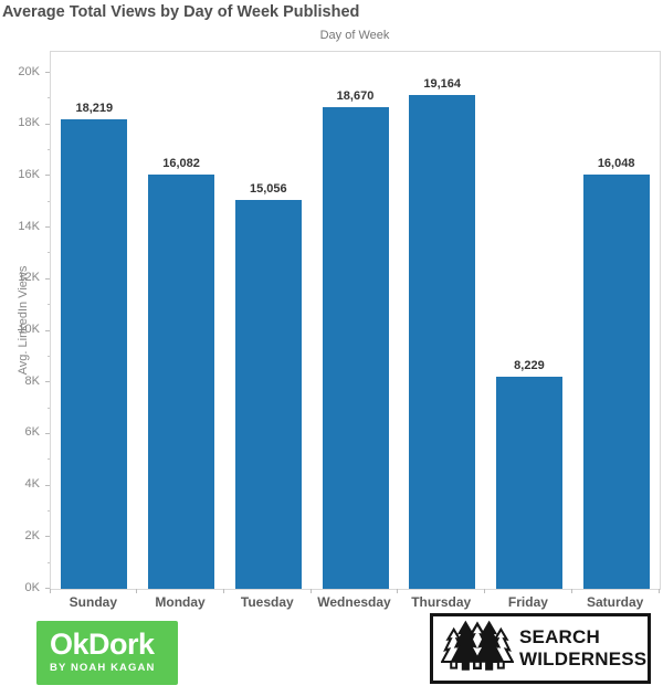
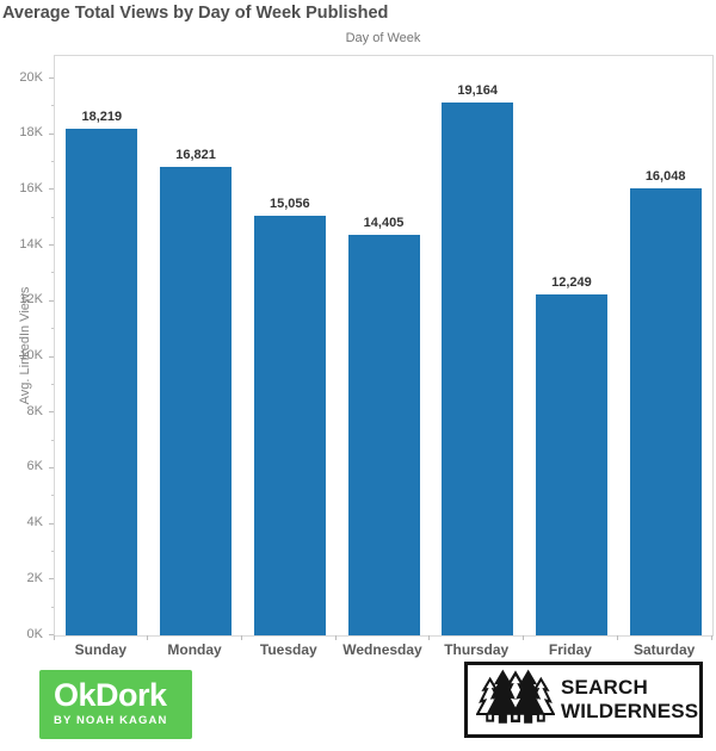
Monday: 16,082 -> 16,821
Wednesday: 18,670 -> 14,405
Friday: 8,229 -> 12,249
